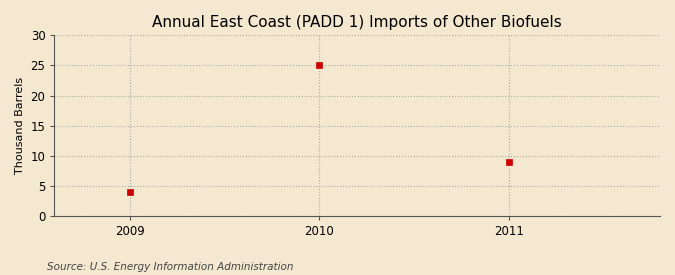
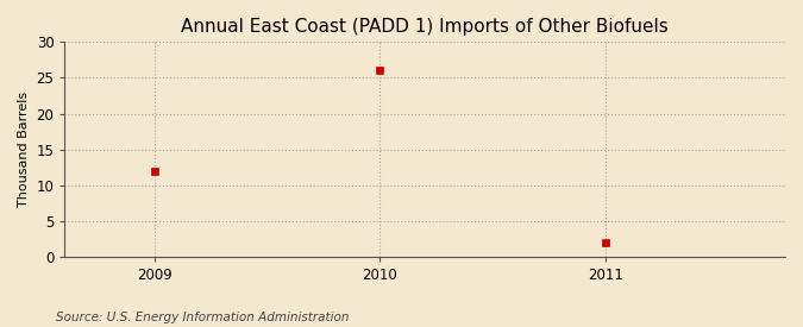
2009: 4 -> 12
2010: 25 -> 26
2011: 9 -> 2
